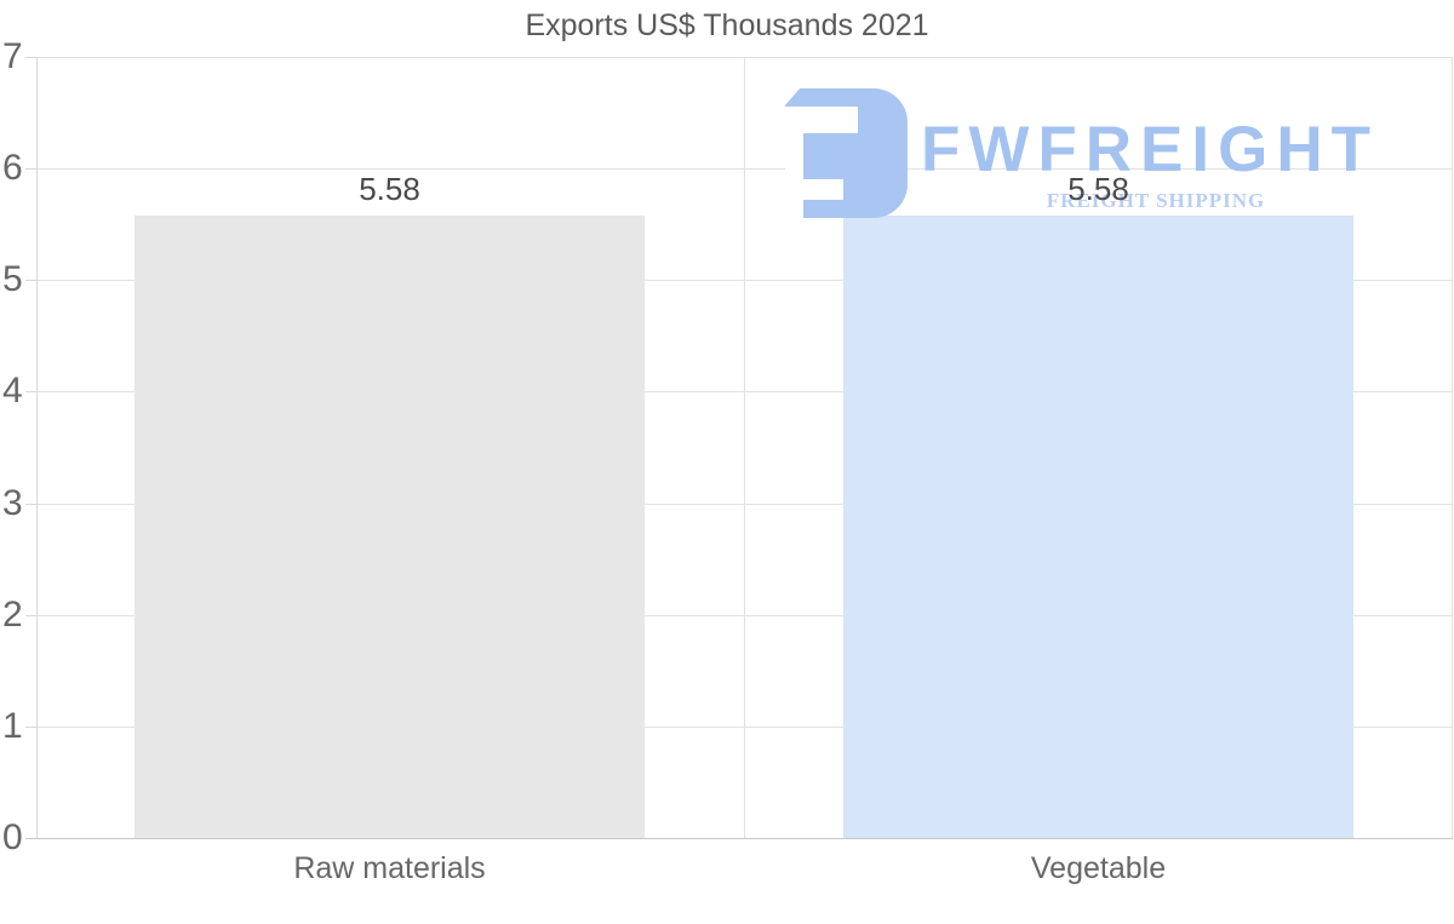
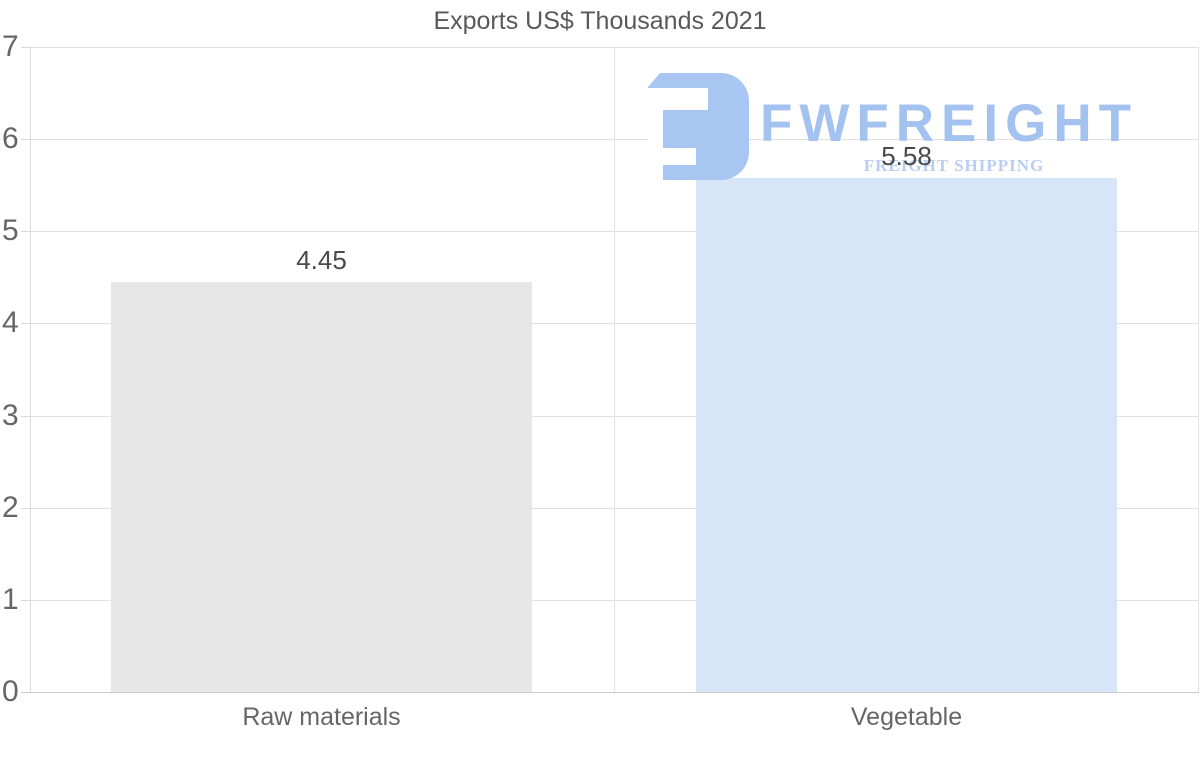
Raw materials: 5.58 -> 4.45
